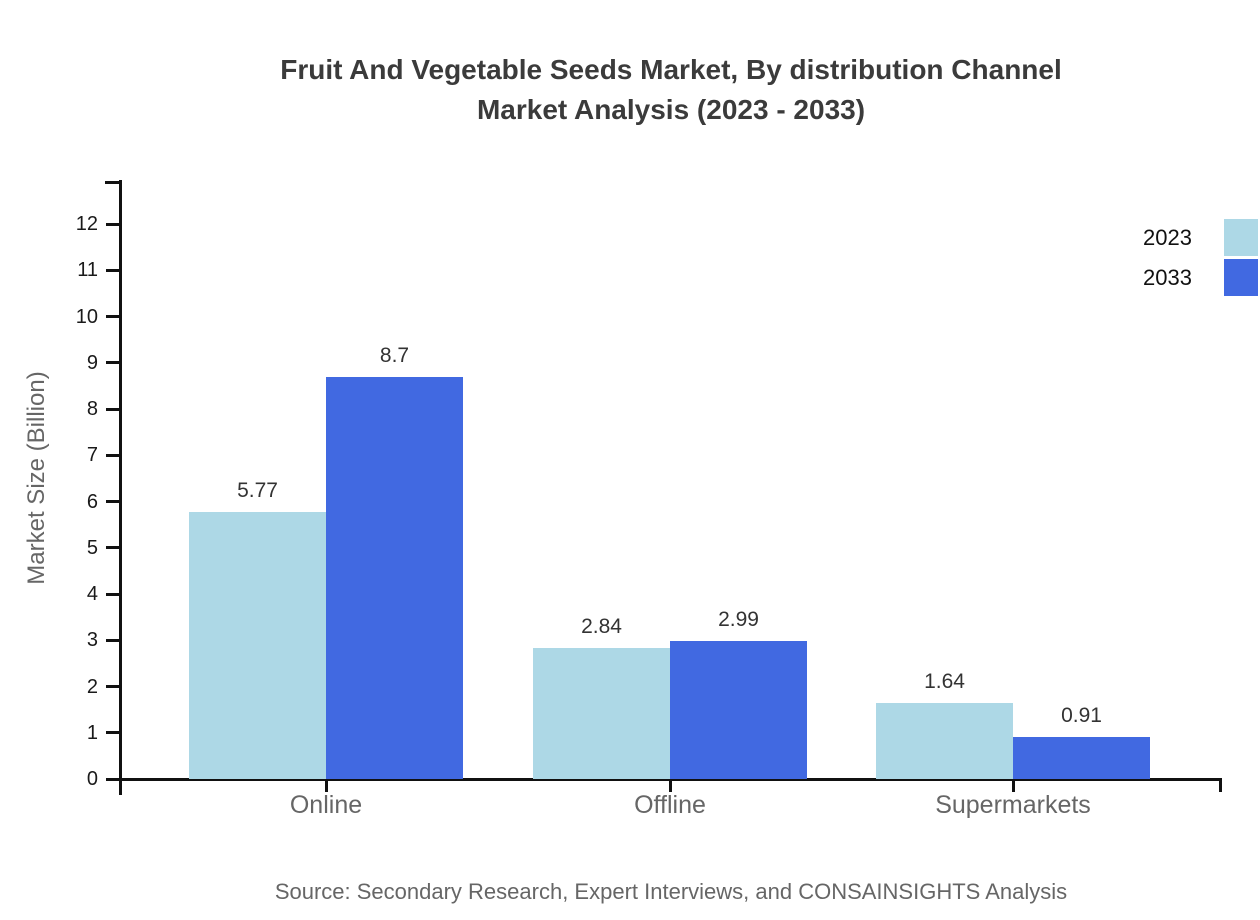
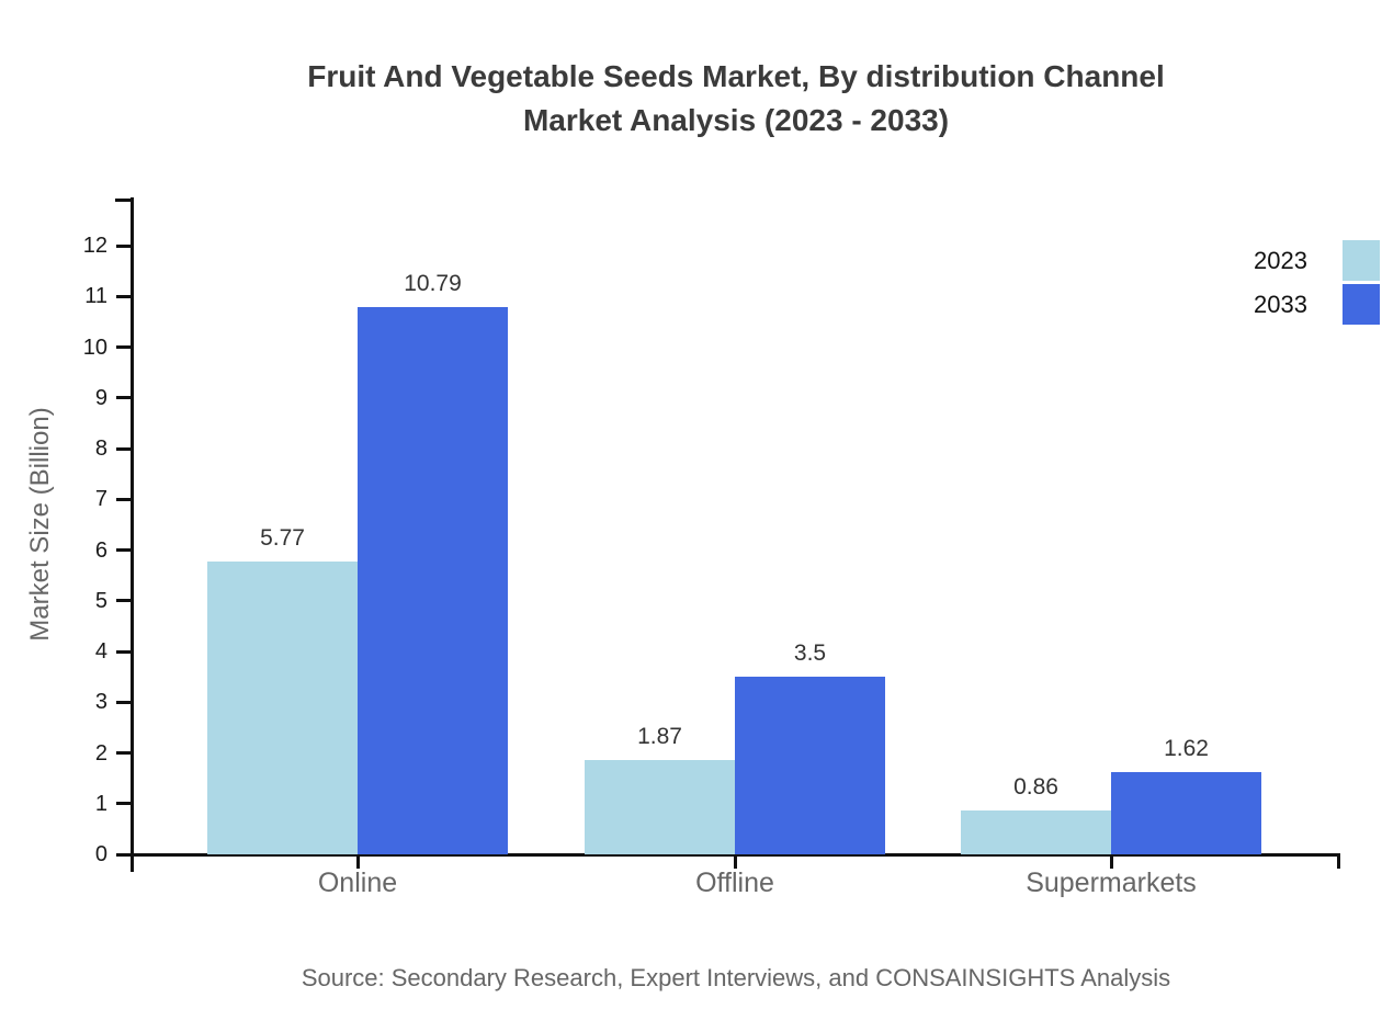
2033/Online: 8.7 -> 10.79
2023/Offline: 2.84 -> 1.87
2033/Offline: 2.99 -> 3.5
2023/Supermarkets: 1.64 -> 0.86
2033/Supermarkets: 0.91 -> 1.62
